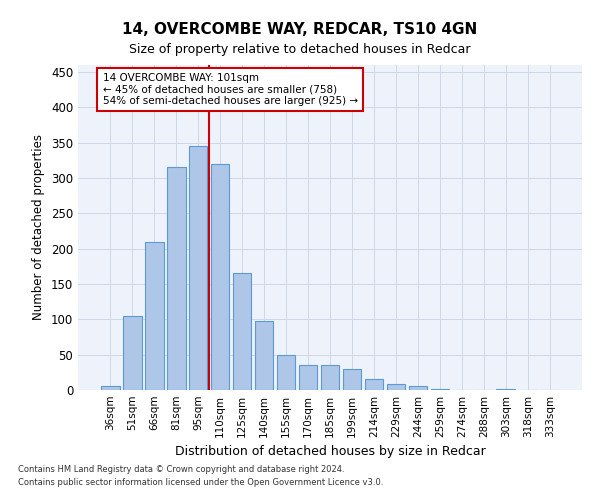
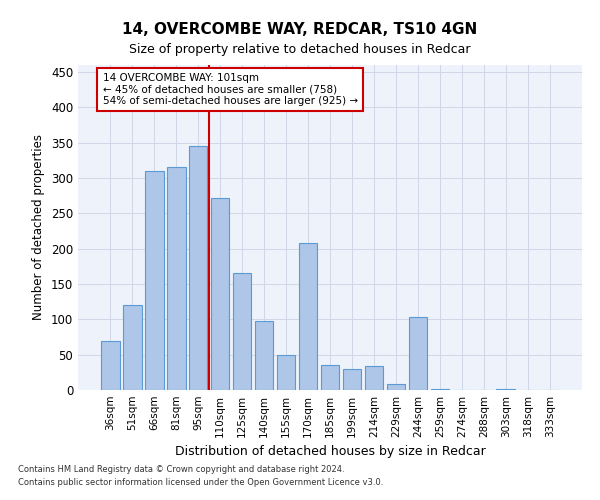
36sqm: 5 -> 70
51sqm: 105 -> 120
66sqm: 210 -> 310
110sqm: 320 -> 272
170sqm: 35 -> 208
214sqm: 15 -> 34
244sqm: 5 -> 104
